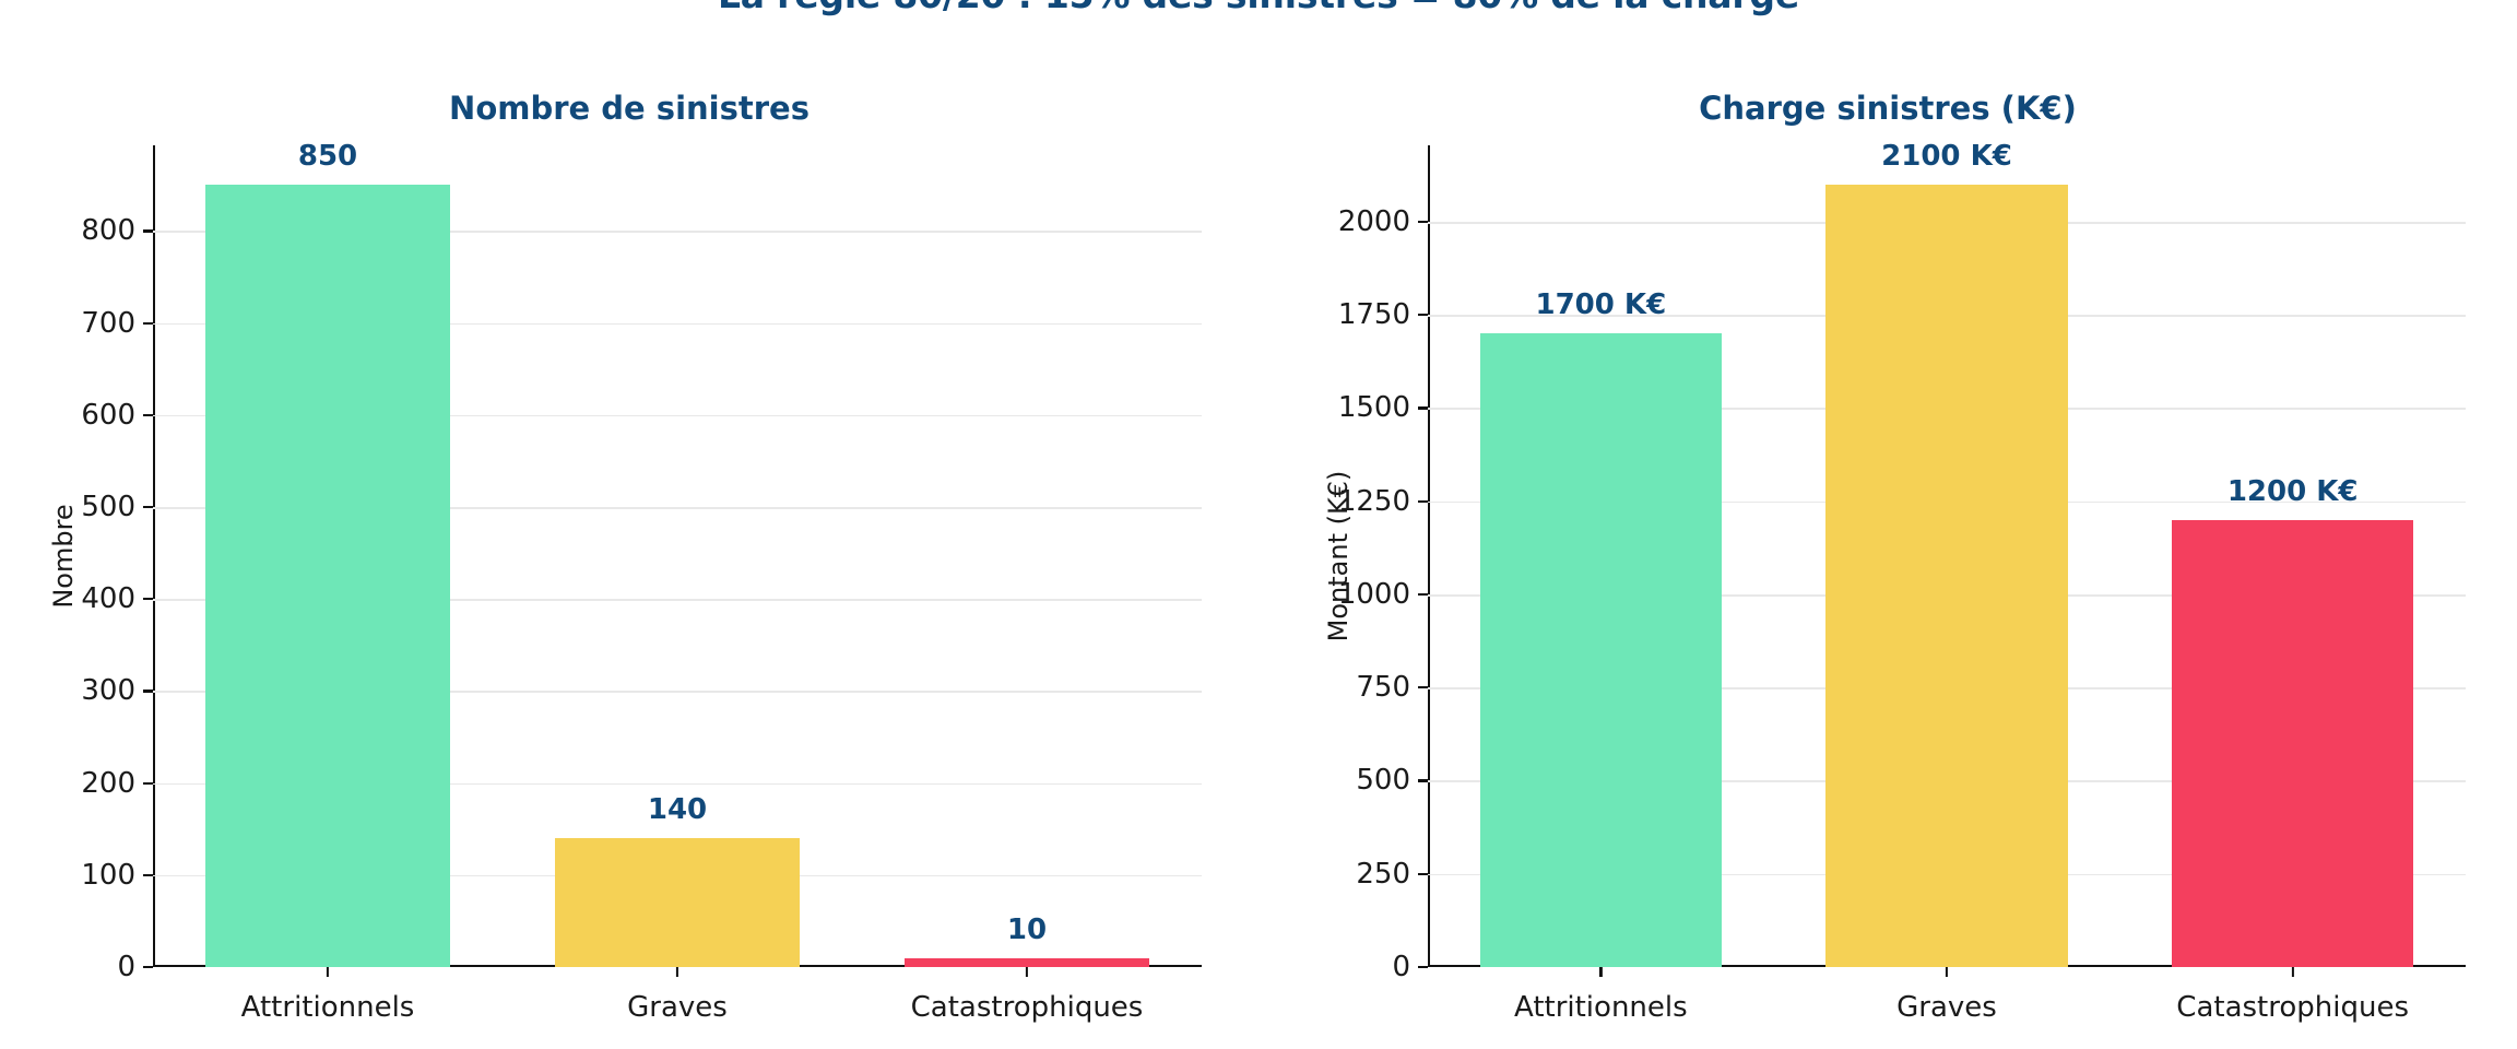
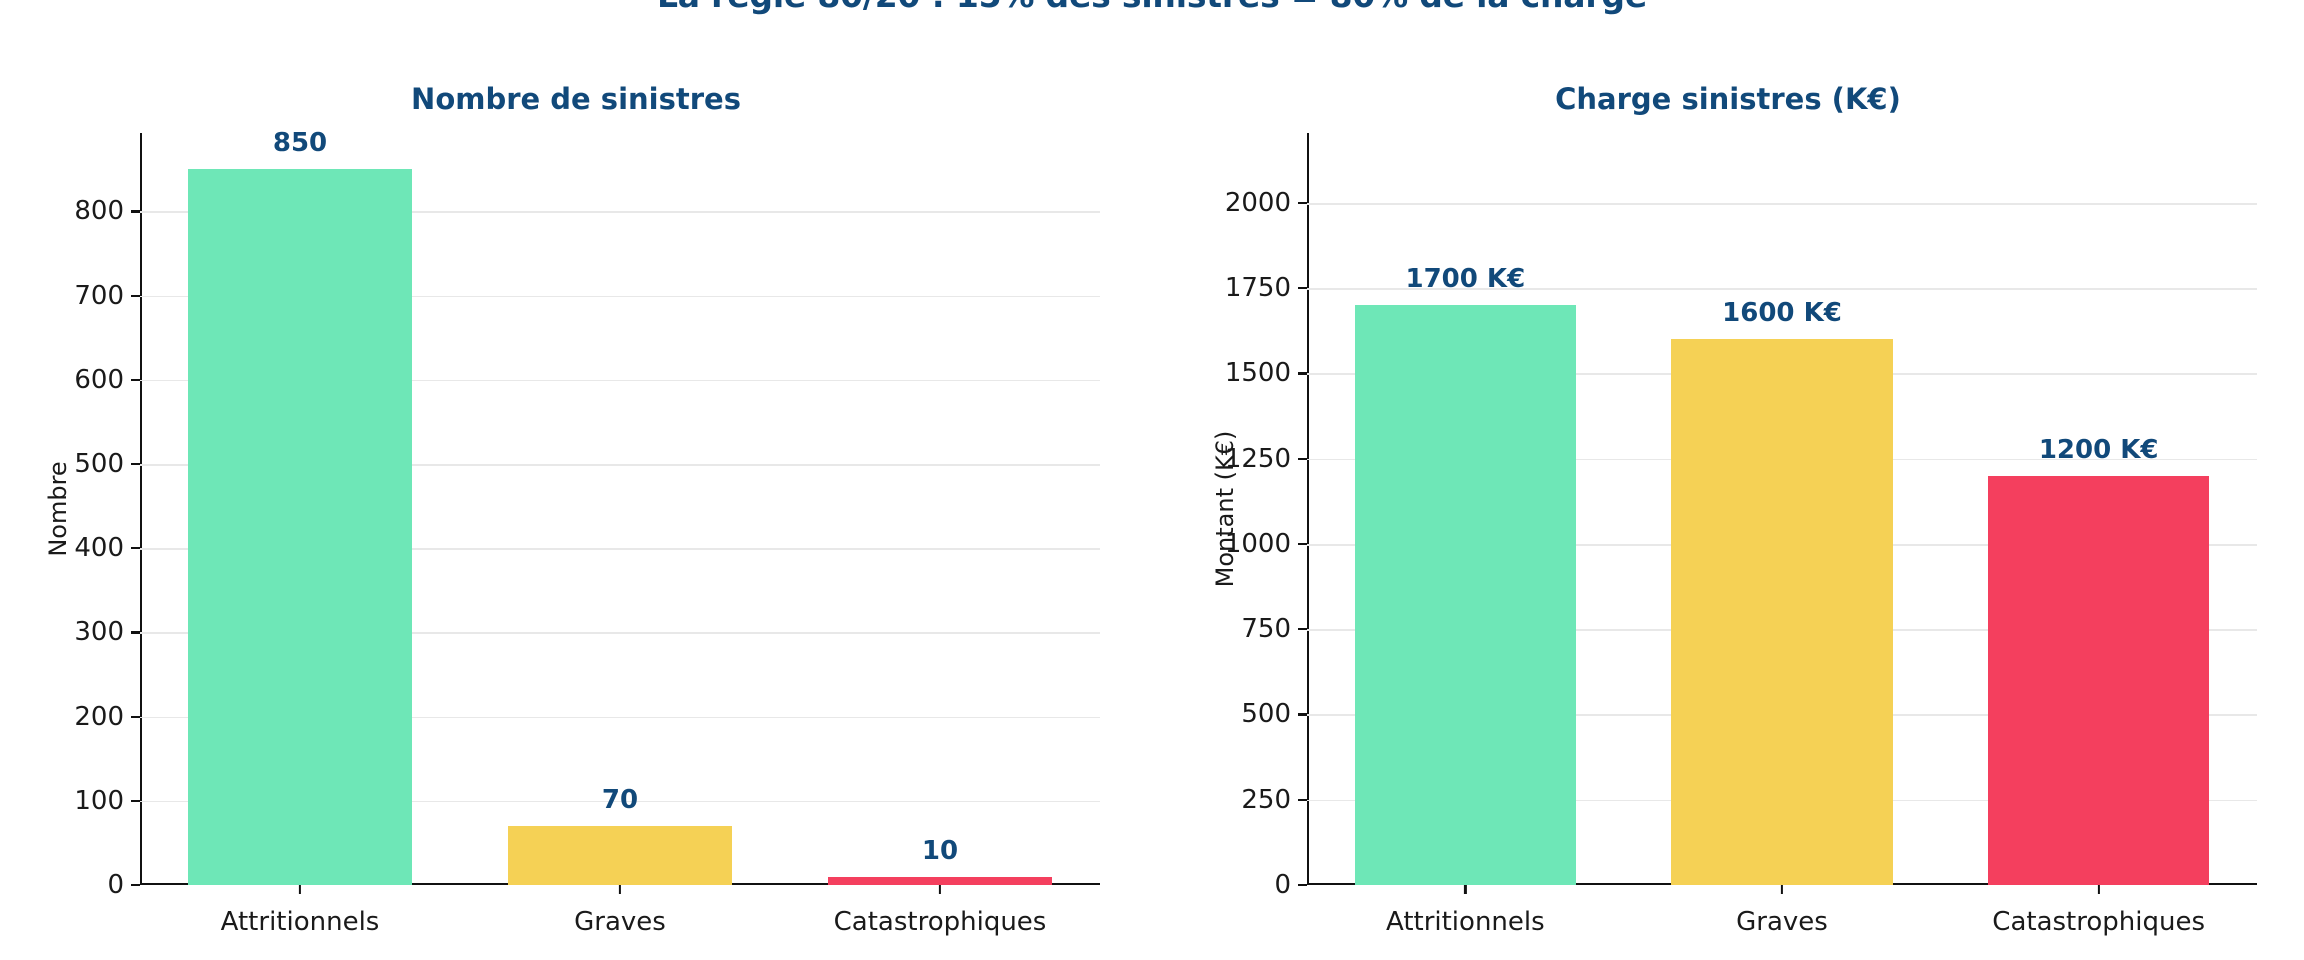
Nombre de sinistres/Graves: 140 -> 70
Charge sinistres (K€)/Graves: 2100 -> 1600
